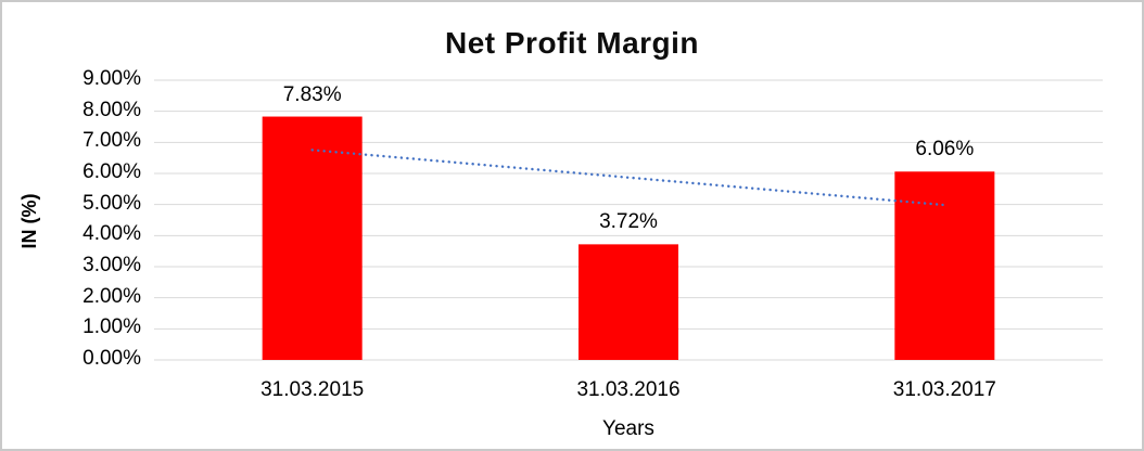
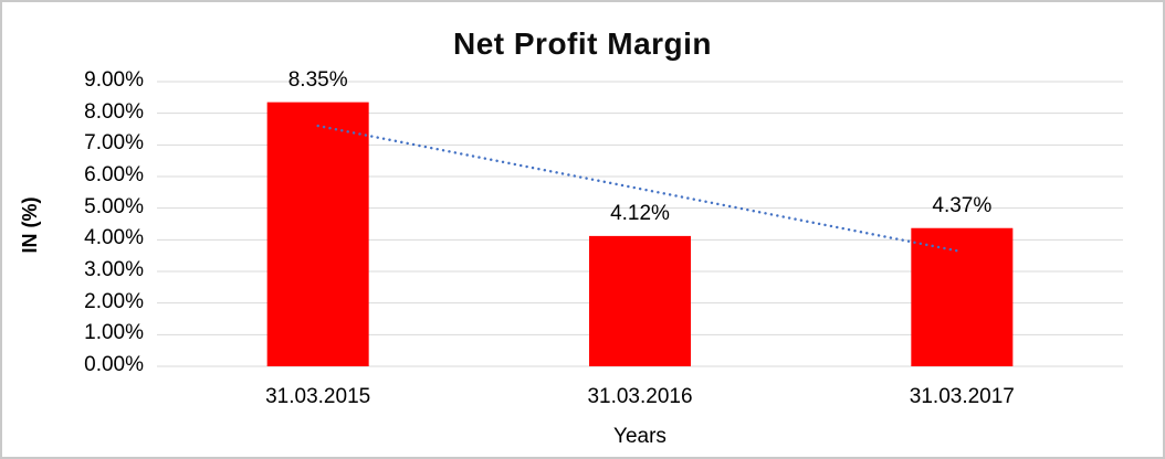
31.03.2015: 7.83% -> 8.35%
31.03.2016: 3.72% -> 4.12%
31.03.2017: 6.06% -> 4.37%
